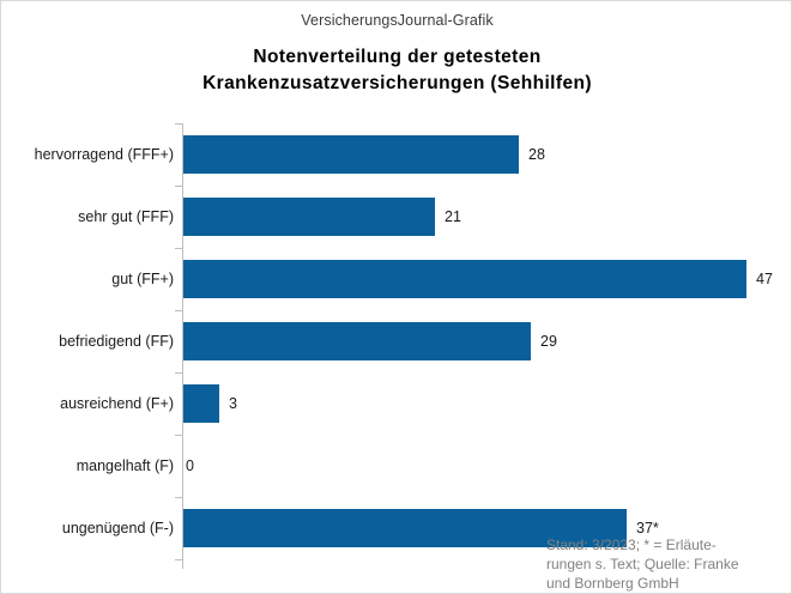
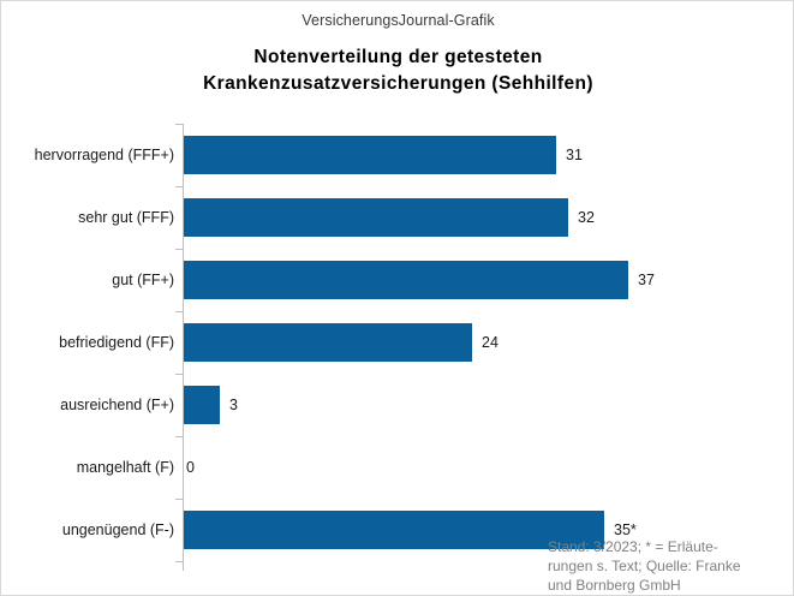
hervorragend (FFF+): 28 -> 31
sehr gut (FFF): 21 -> 32
gut (FF+): 47 -> 37
befriedigend (FF): 29 -> 24
ungenügend (F-): 37 -> 35
